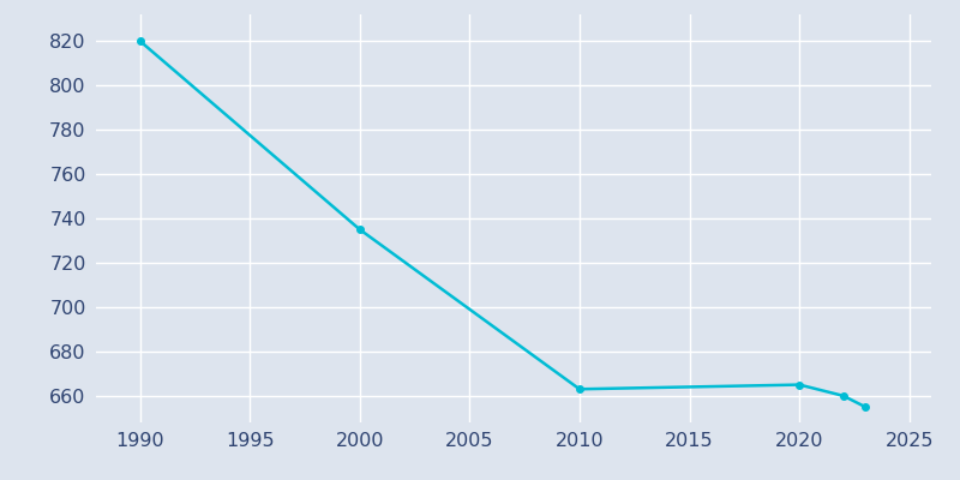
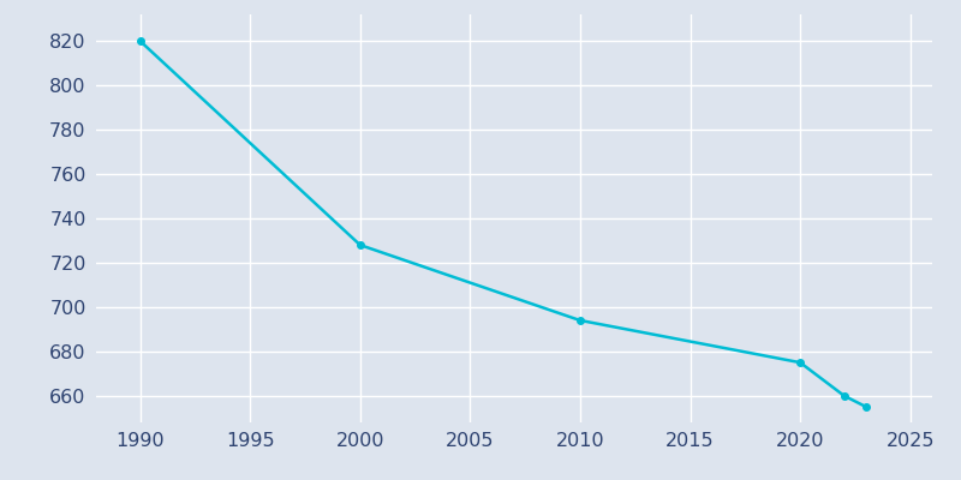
2000: 735 -> 728
2010: 663 -> 694
2020: 665 -> 675
